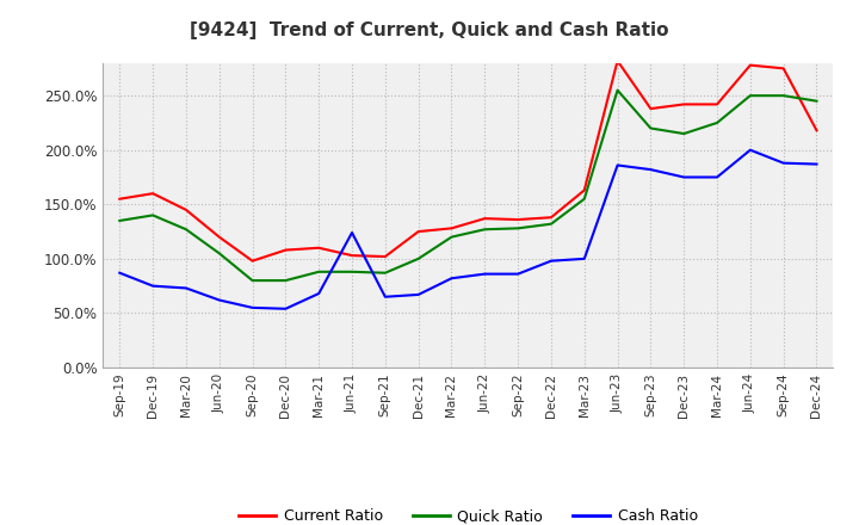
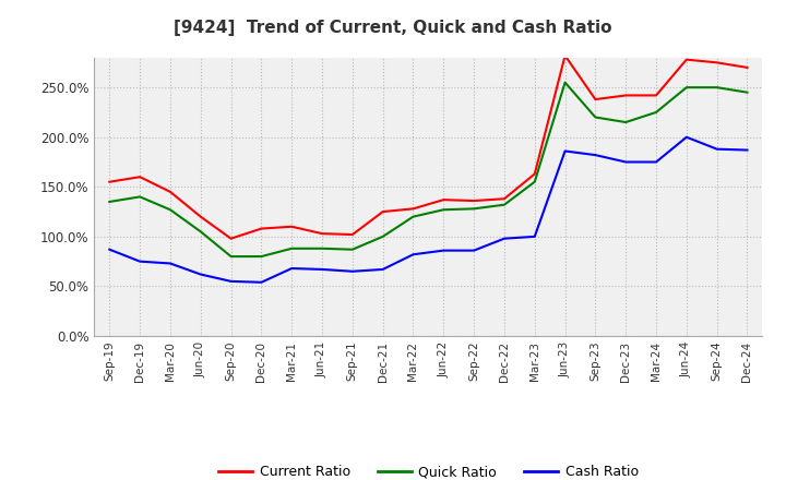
Cash Ratio/Jun-21: 124% -> 67%
Current Ratio/Dec-24: 218% -> 270%
